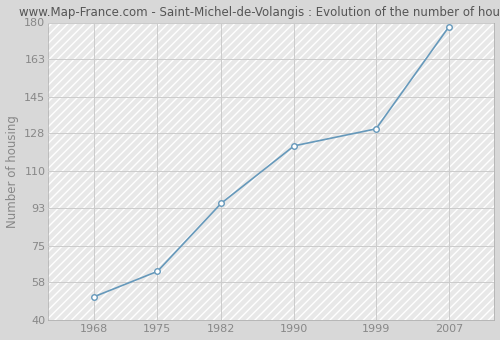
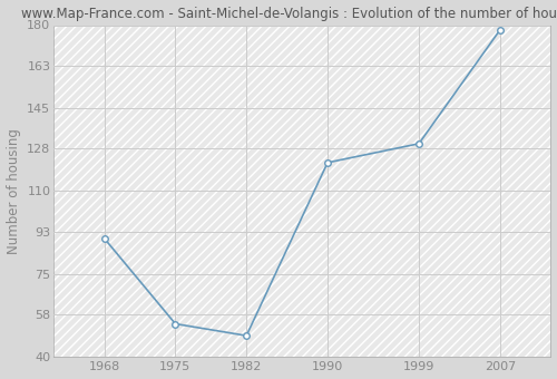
1968: 51 -> 90
1975: 63 -> 54
1982: 95 -> 49
